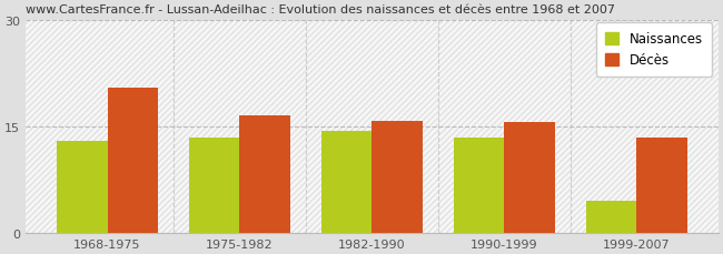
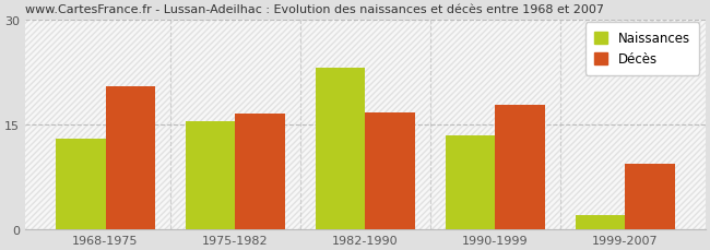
Naissances/1975-1982: 13.5 -> 15.4
Naissances/1982-1990: 14.4 -> 23.2
Décès/1982-1990: 15.8 -> 16.8
Décès/1990-1999: 15.6 -> 17.8
Naissances/1999-2007: 4.5 -> 2.0
Décès/1999-2007: 13.5 -> 9.4
